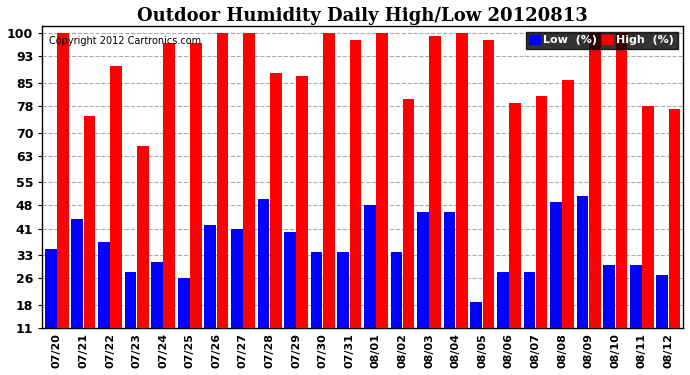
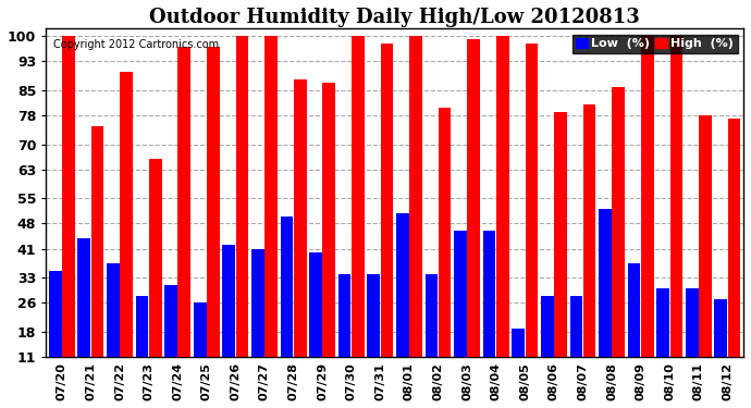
Low (%)/08/01: 48 -> 51
Low (%)/08/08: 49 -> 52
Low (%)/08/09: 51 -> 37
